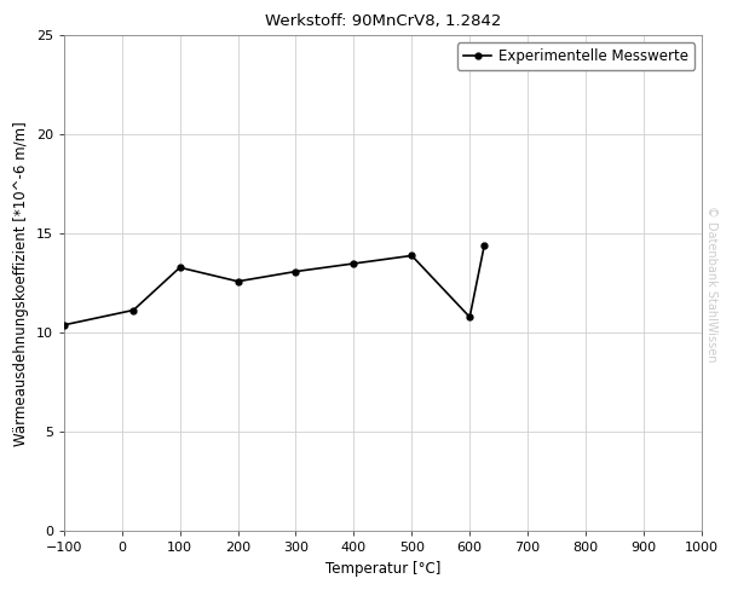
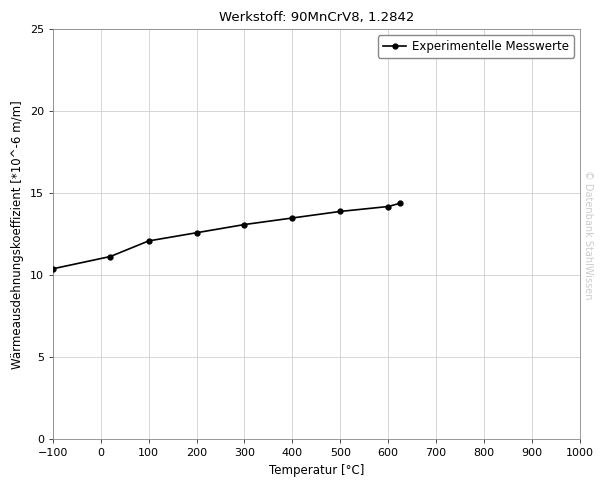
100: 13.3 -> 12.1
600: 10.8 -> 14.2
